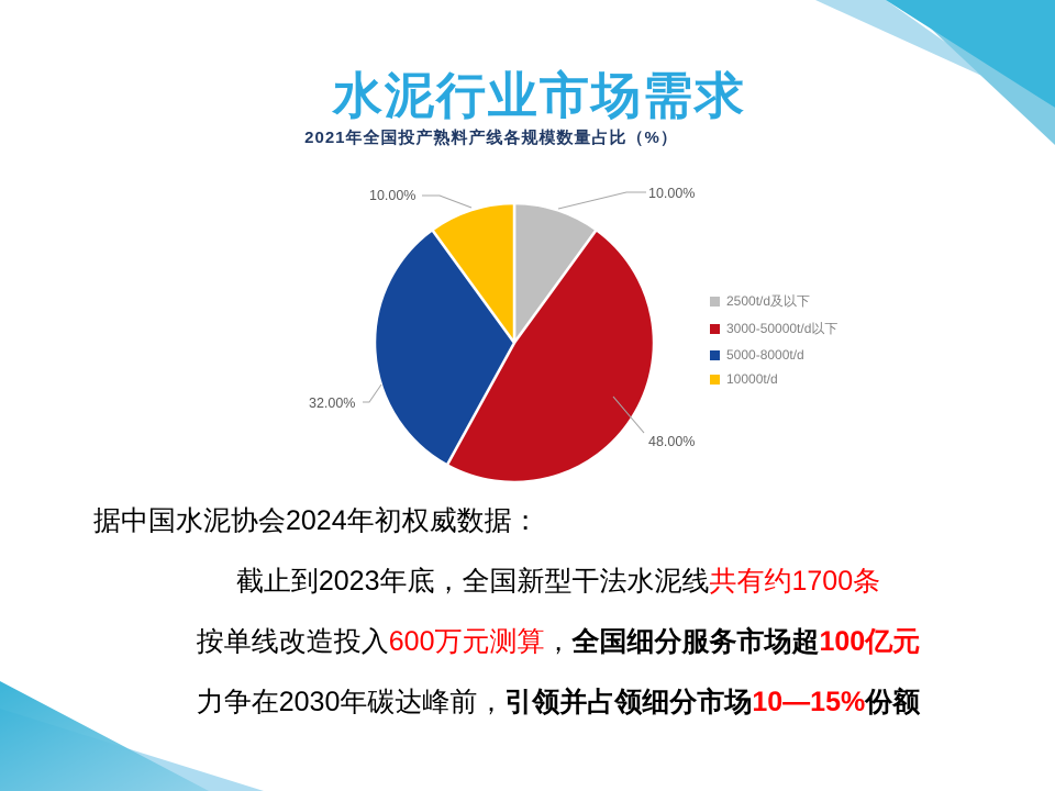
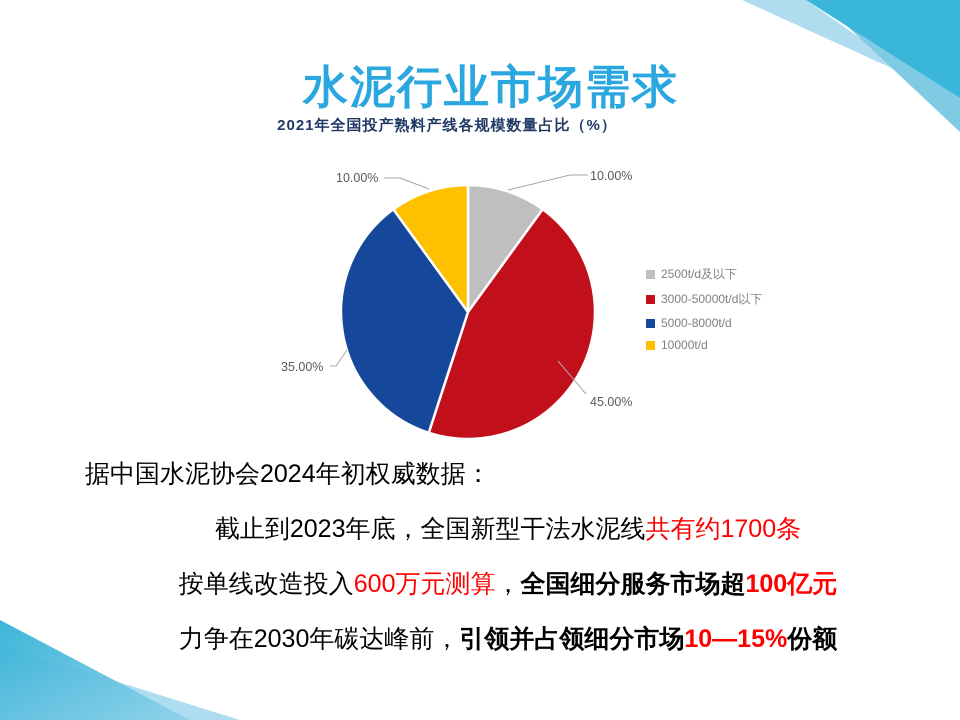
3000-50000t/d以下: 48.00% -> 45.00%
5000-8000t/d: 32.00% -> 35.00%
